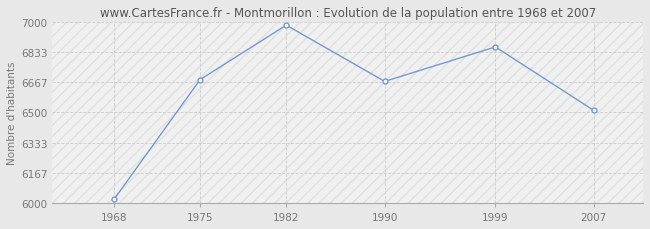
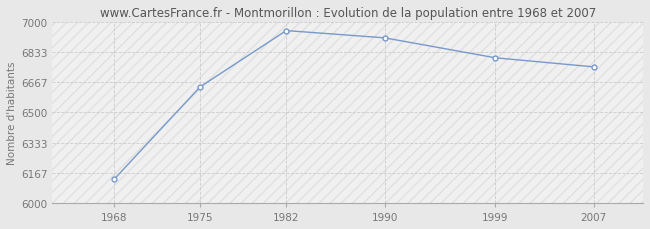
1968: 6020 -> 6130
1975: 6680 -> 6640
1982: 6980 -> 6950
1990: 6670 -> 6910
1999: 6860 -> 6800
2007: 6510 -> 6750
